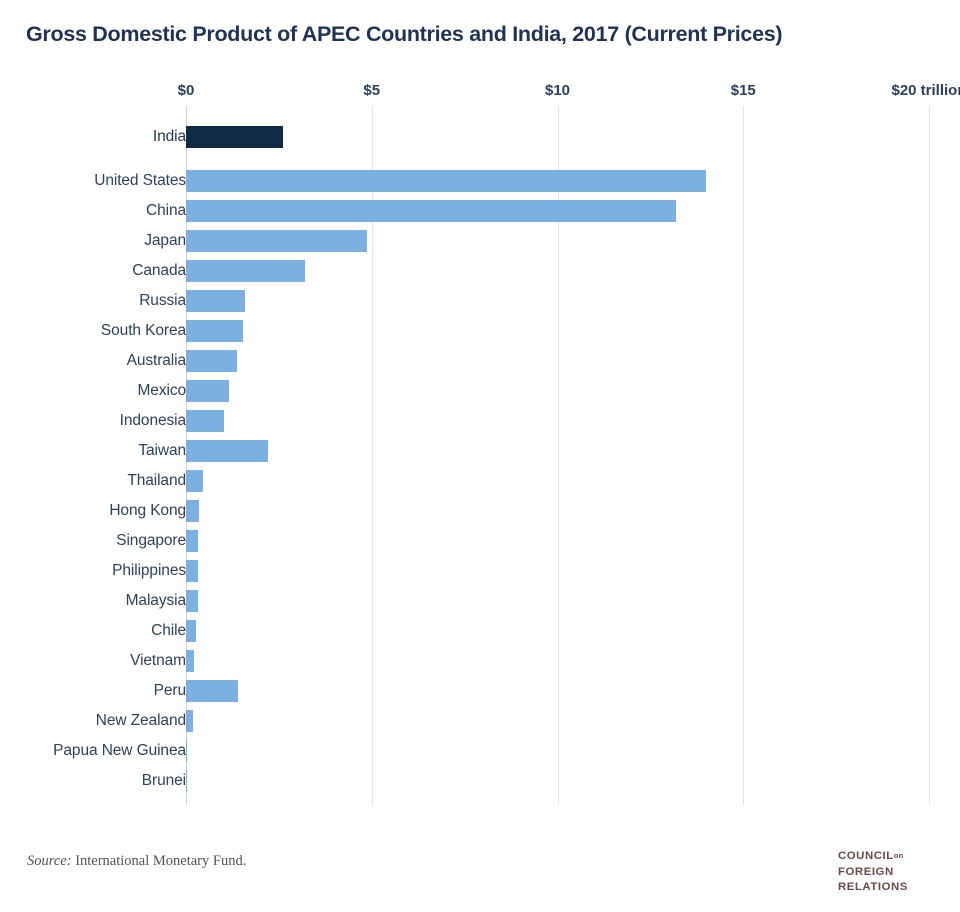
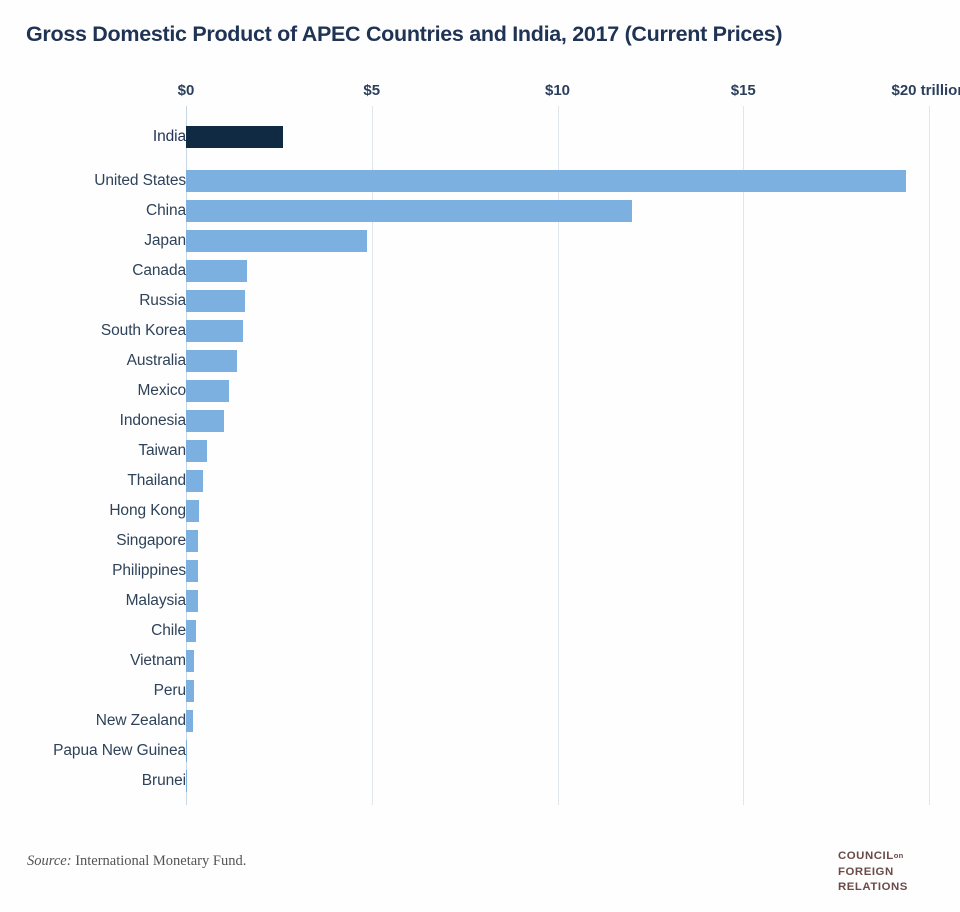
United States: $14.0 -> $19.4
China: $13.2 -> $12.0
Canada: $3.2 -> $1.6
Taiwan: $2.2 -> $0.6
Peru: $1.4 -> $0.2
